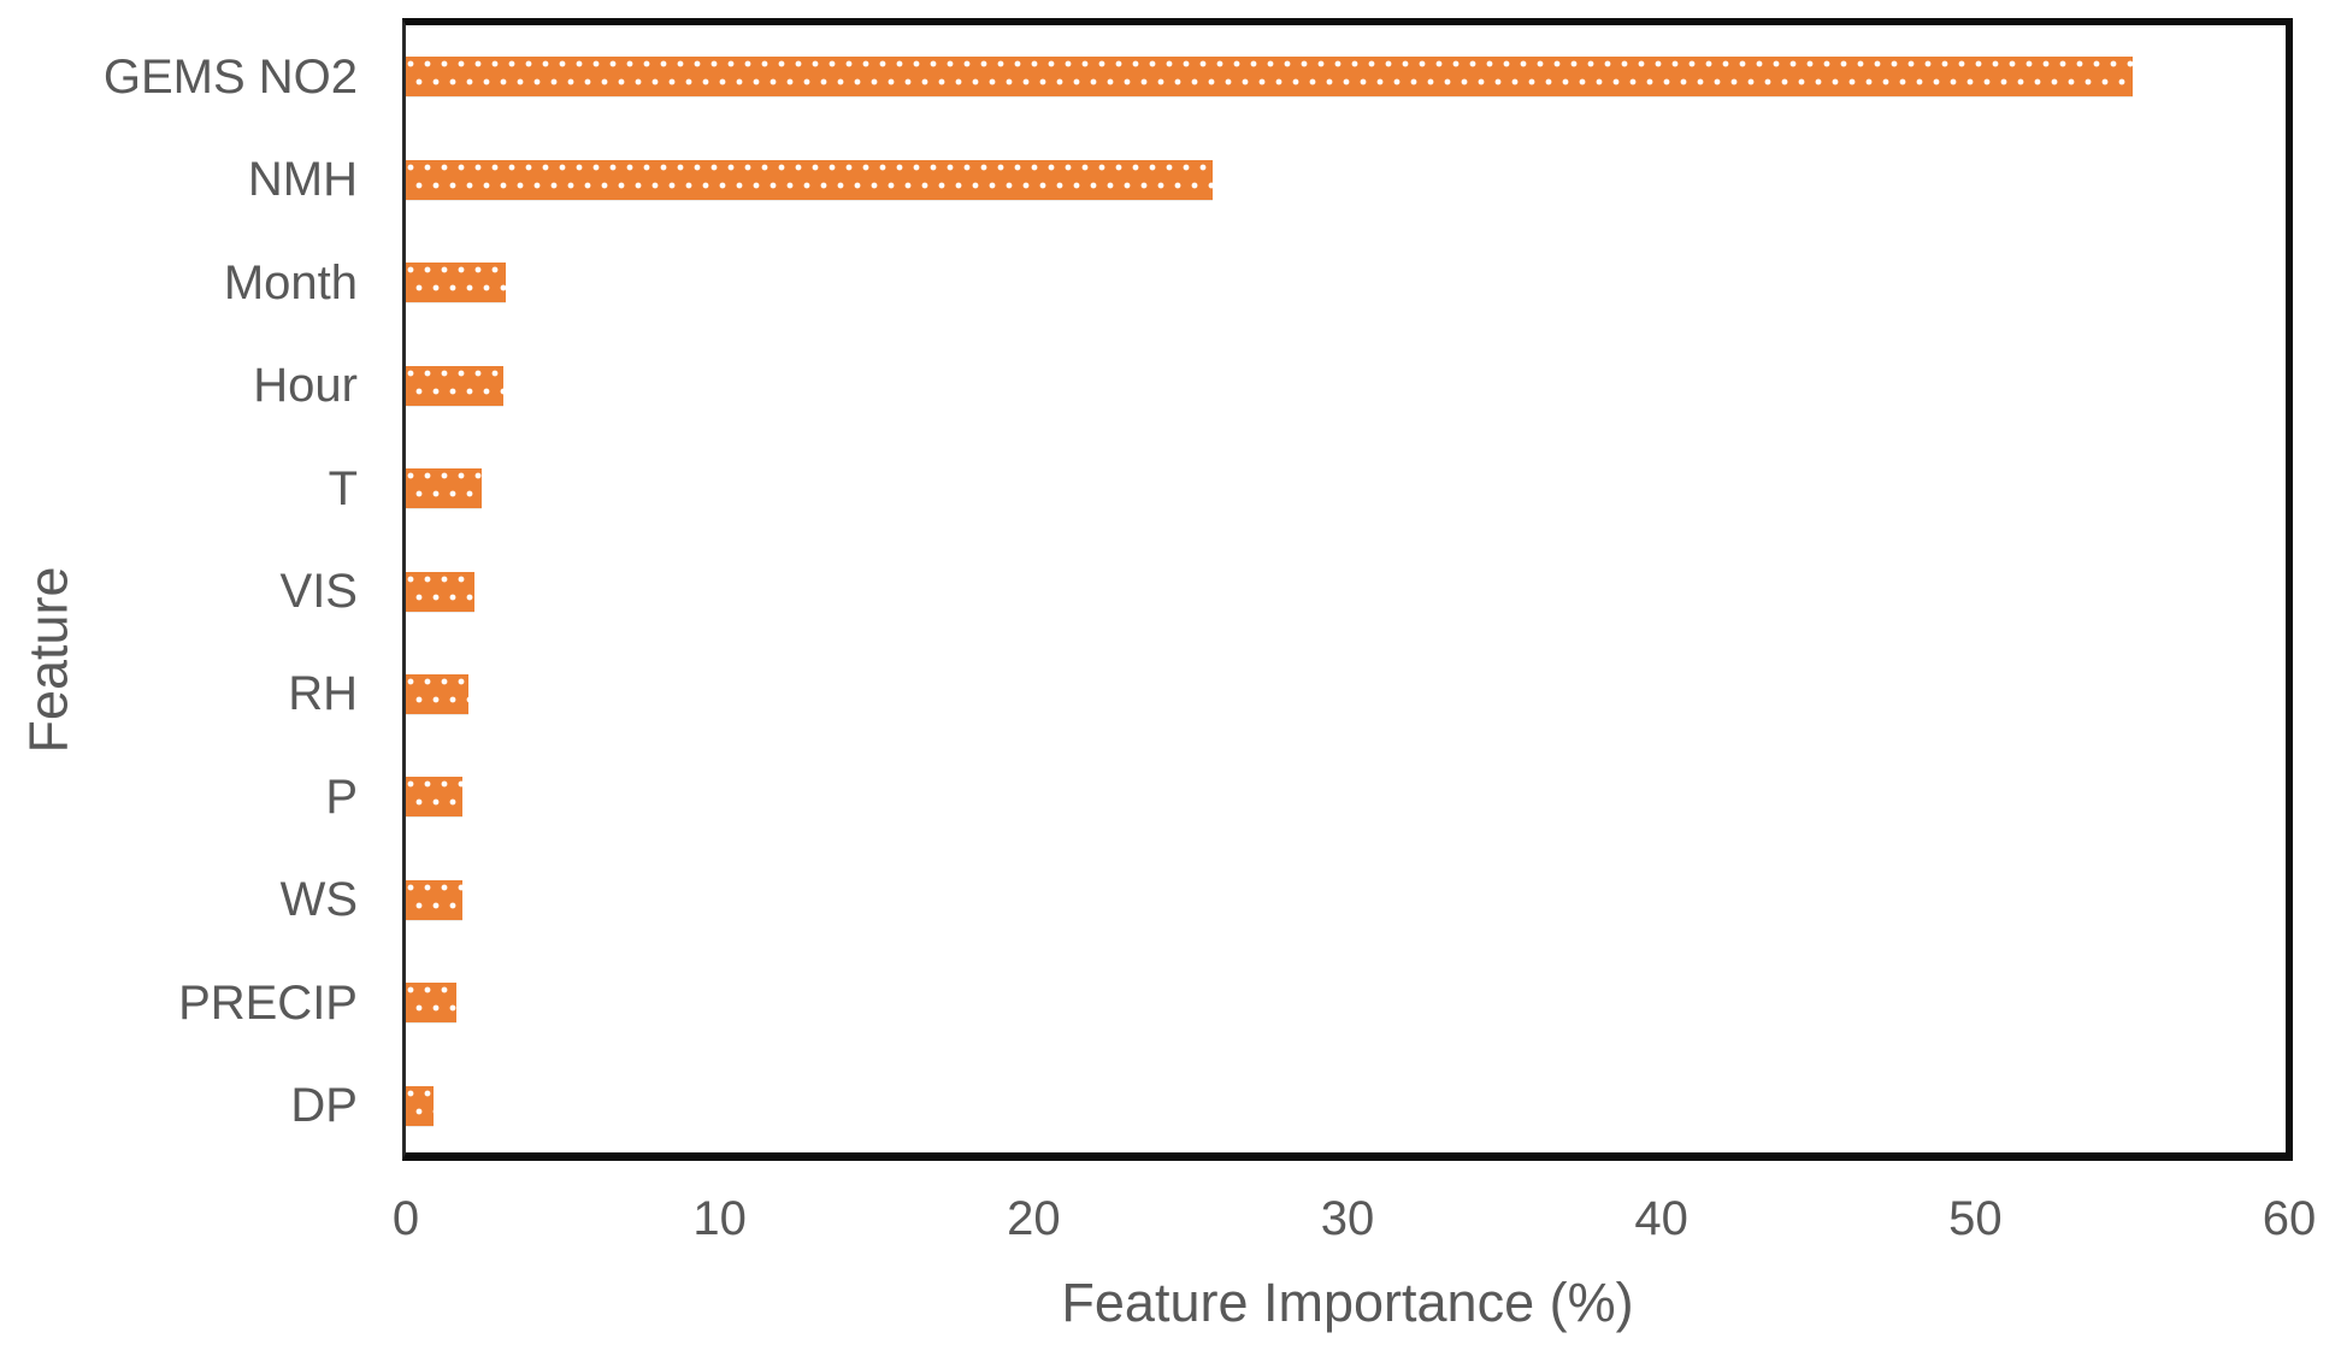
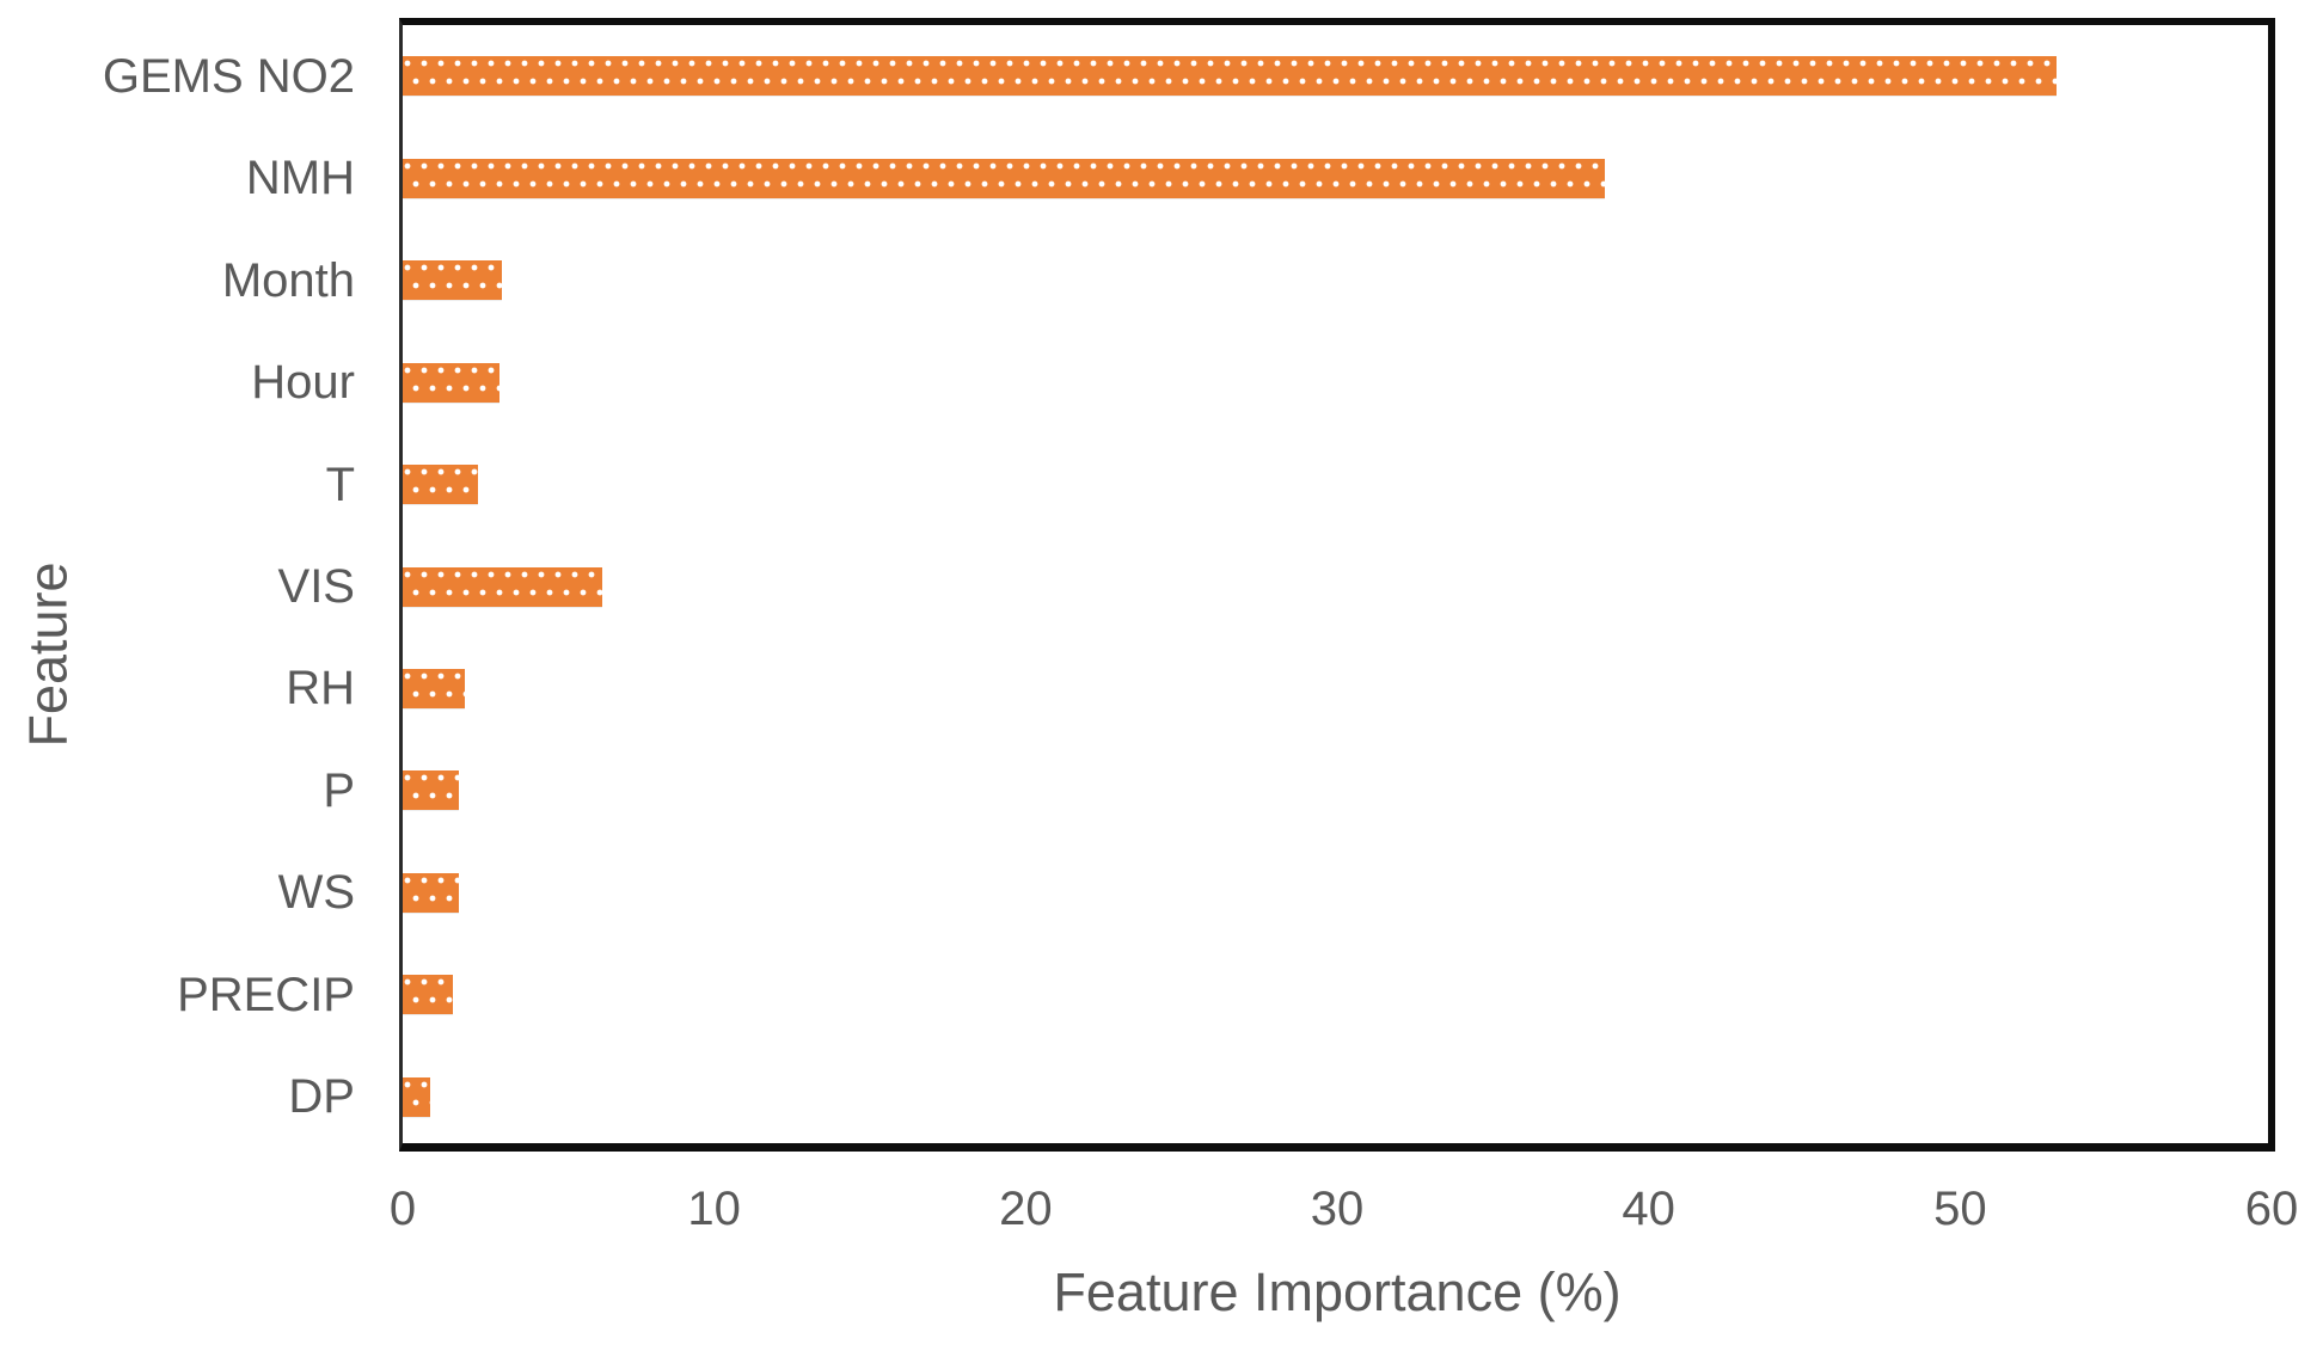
GEMS NO2: 55.0 -> 53.1
NMH: 25.7 -> 38.6
VIS: 2.2 -> 6.4
